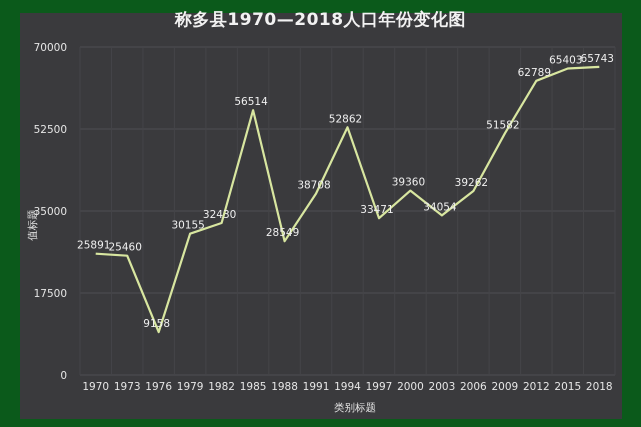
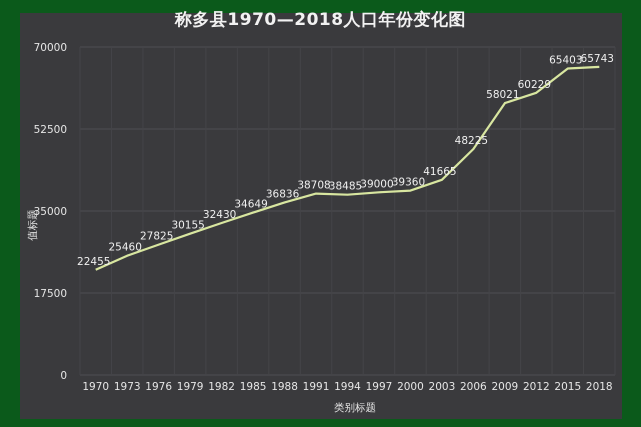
1970: 25891 -> 22455
1976: 9158 -> 27825
1985: 56514 -> 34649
1988: 28549 -> 36836
1994: 52862 -> 38485
1997: 33471 -> 39000
2003: 34054 -> 41665
2006: 39262 -> 48225
2009: 51582 -> 58021
2012: 62789 -> 60229
